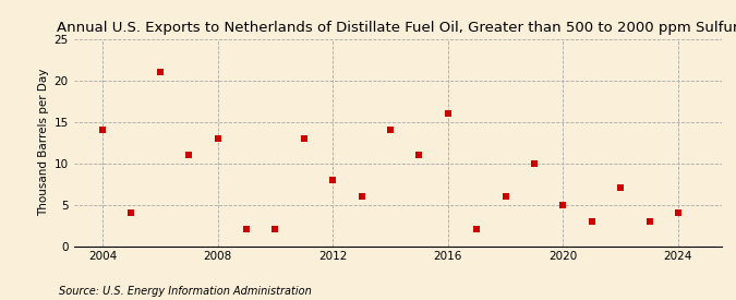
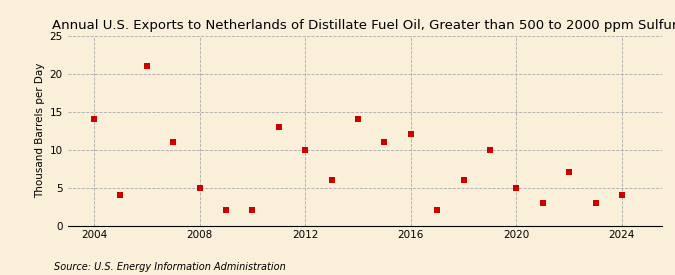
2008: 13 -> 5
2012: 8 -> 10
2016: 16 -> 12
